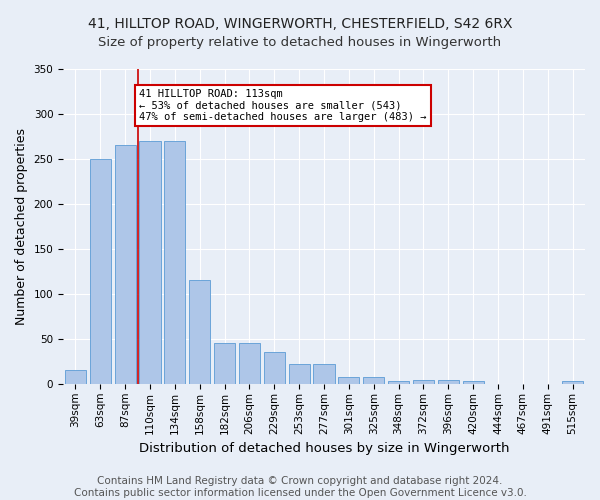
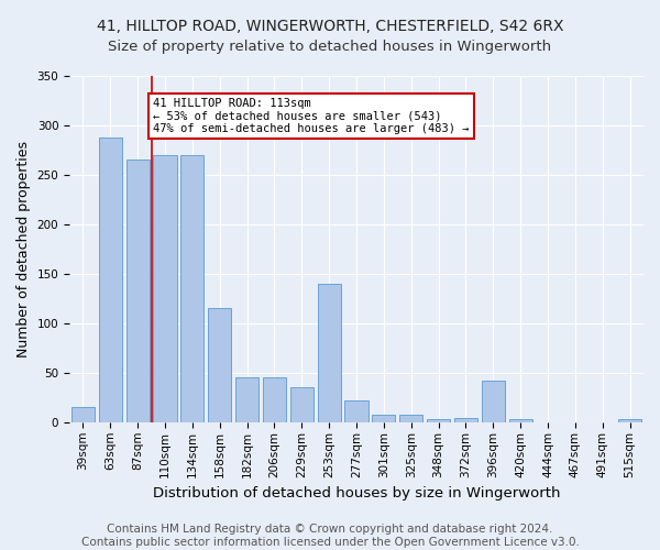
63sqm: 250 -> 288
253sqm: 22 -> 140
396sqm: 4 -> 42
